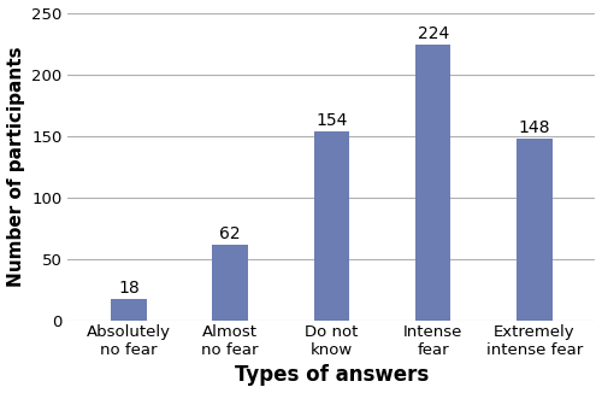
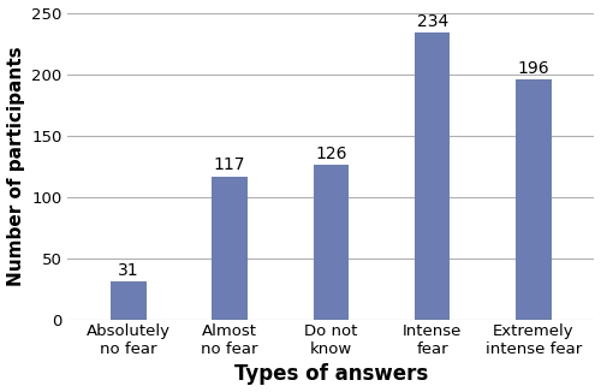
Absolutely no fear: 18 -> 31
Almost no fear: 62 -> 117
Do not know: 154 -> 126
Intense fear: 224 -> 234
Extremely intense fear: 148 -> 196
